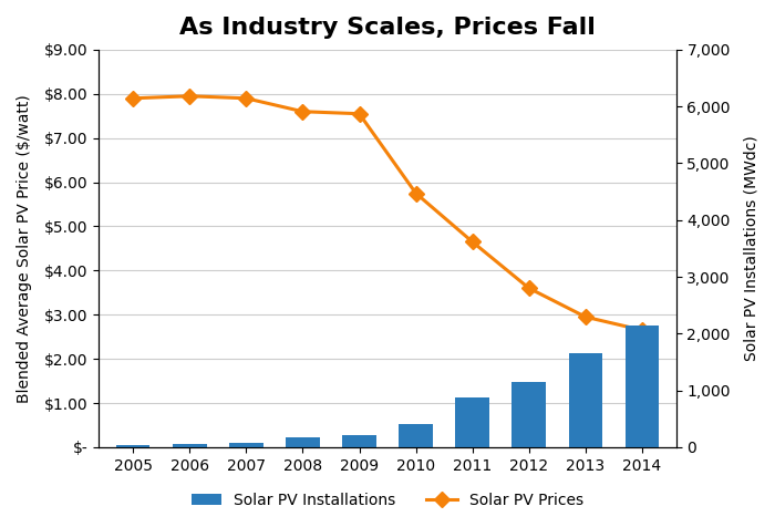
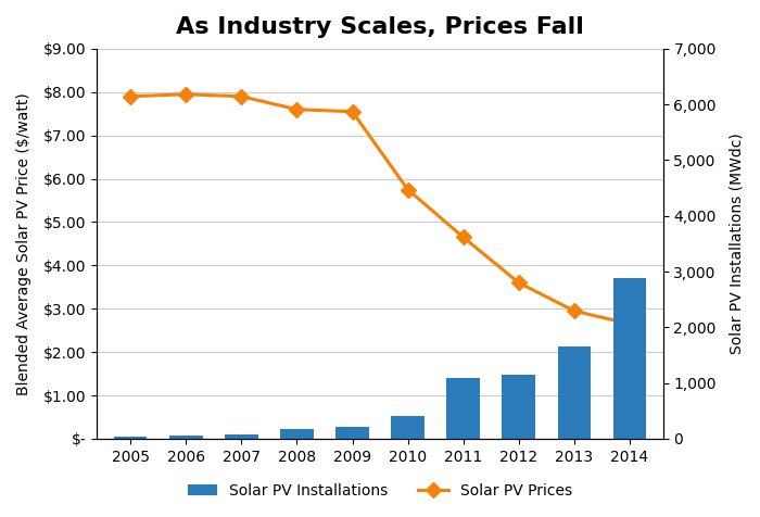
Solar PV Installations/2011: 880 -> 1,100
Solar PV Installations/2014: 2,150 -> 2,880
